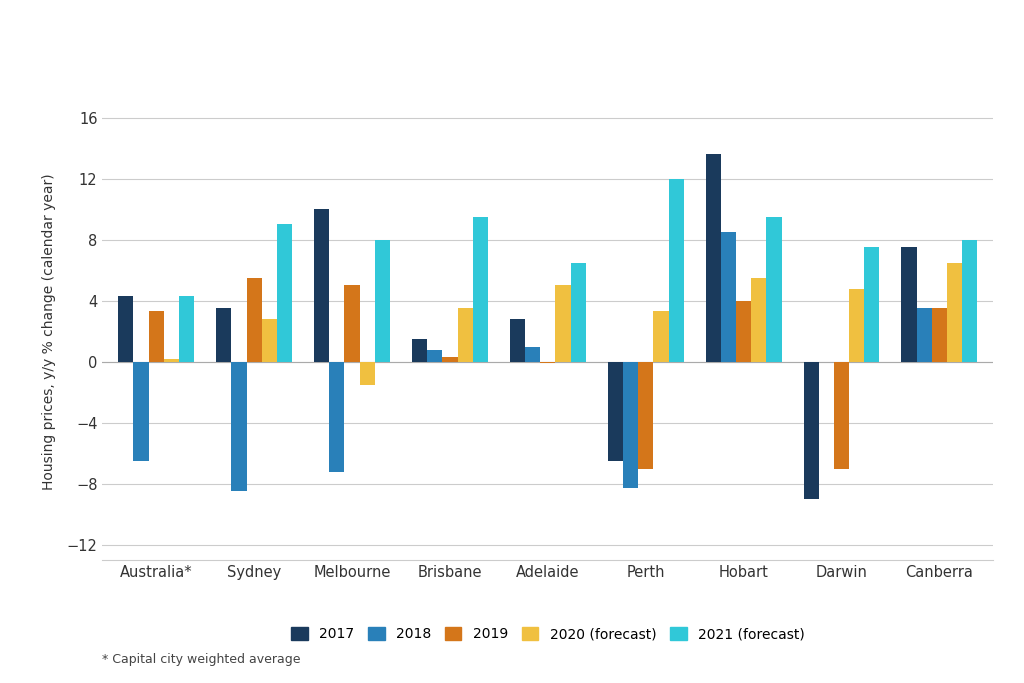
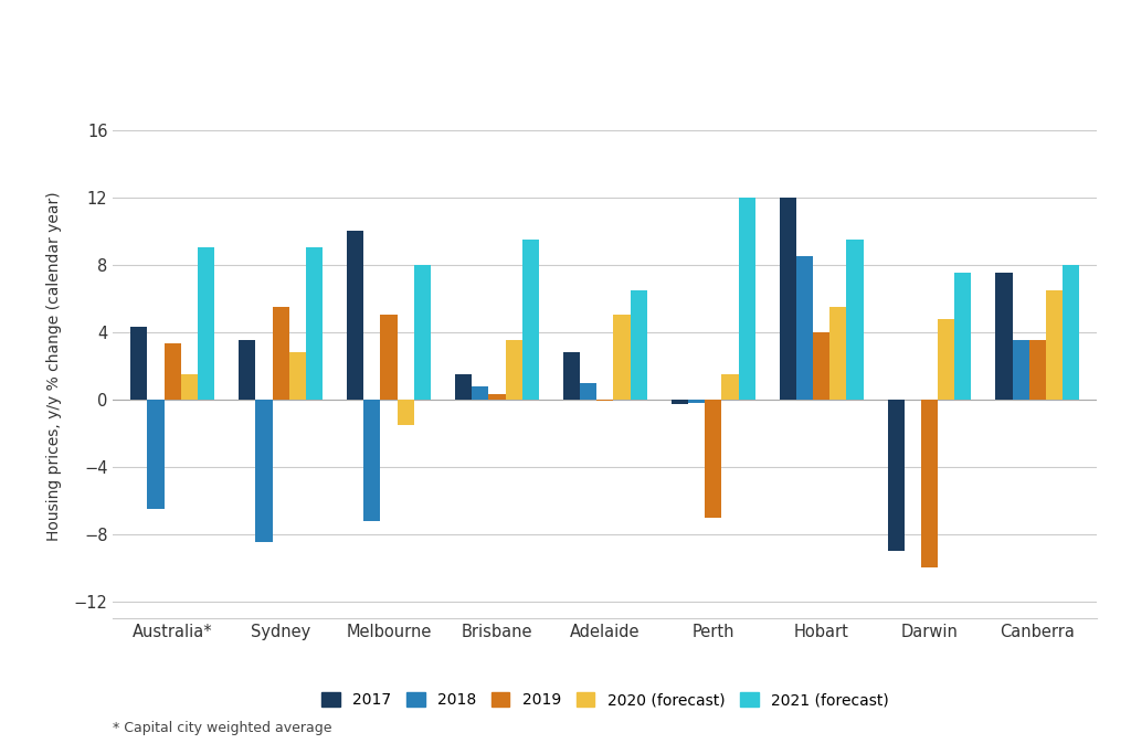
2020 (forecast)/Australia*: 0.2 -> 1.5
2021 (forecast)/Australia*: 4.3 -> 9.0
2017/Perth: -6.5 -> -0.3
2018/Perth: -8.3 -> -0.2
2020 (forecast)/Perth: 3.3 -> 1.5
2017/Hobart: 13.6 -> 12.0
2019/Darwin: -7.0 -> -10.0
